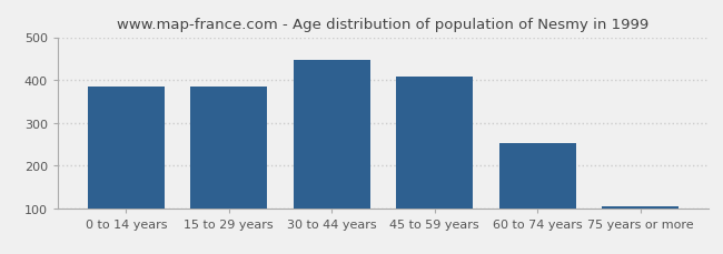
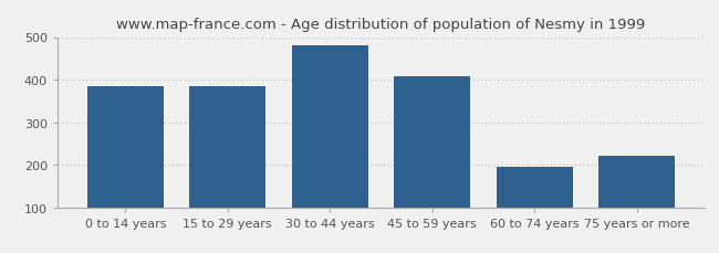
30 to 44 years: 447 -> 480
60 to 74 years: 253 -> 195
75 years or more: 105 -> 220
